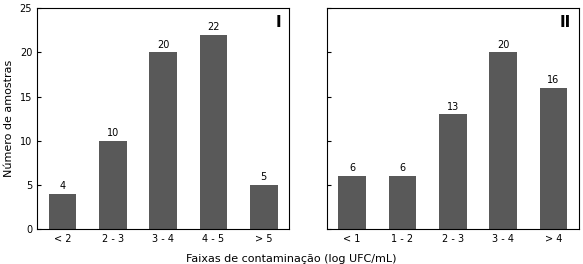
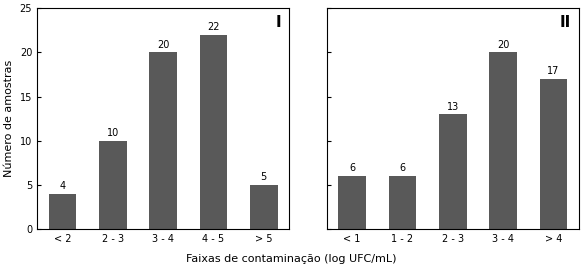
> 4: 16 -> 17
